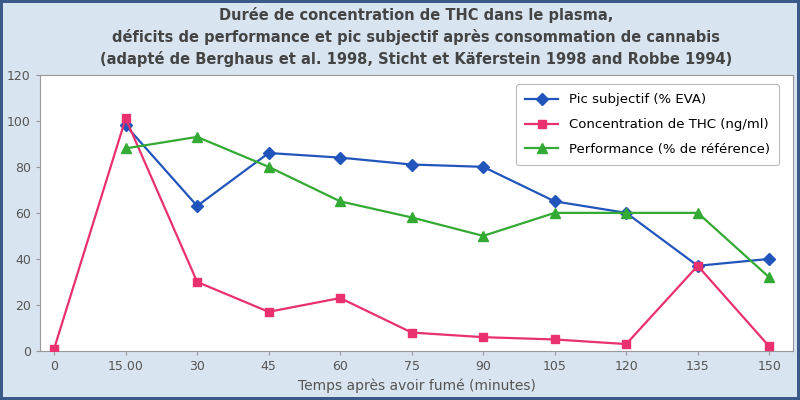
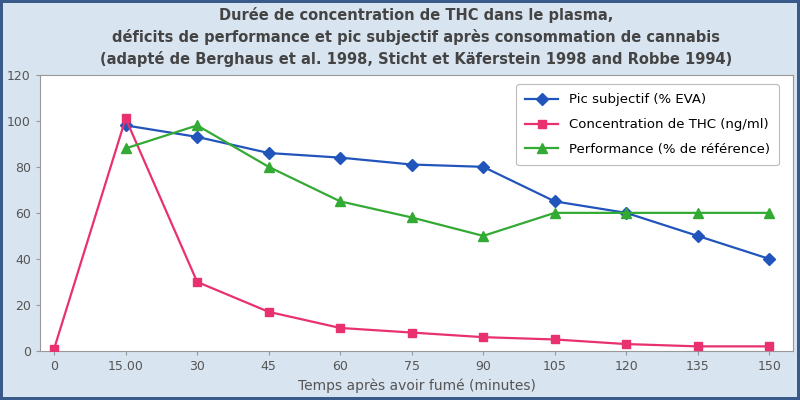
Pic subjectif (% EVA)/30: 63 -> 93
Performance (% de référence)/30: 93 -> 98
Concentration de THC (ng/ml)/60: 23 -> 10
Pic subjectif (% EVA)/135: 37 -> 50
Concentration de THC (ng/ml)/135: 37 -> 2
Performance (% de référence)/150: 32 -> 60
